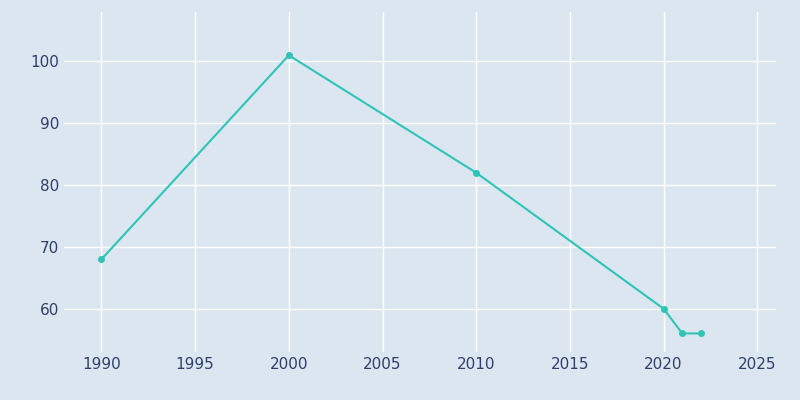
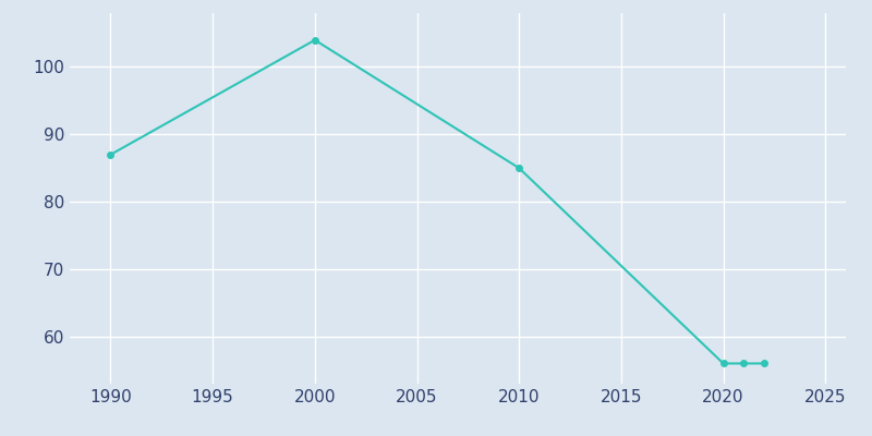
1990: 68 -> 87
2000: 101 -> 104
2010: 82 -> 85
2020: 60 -> 56
